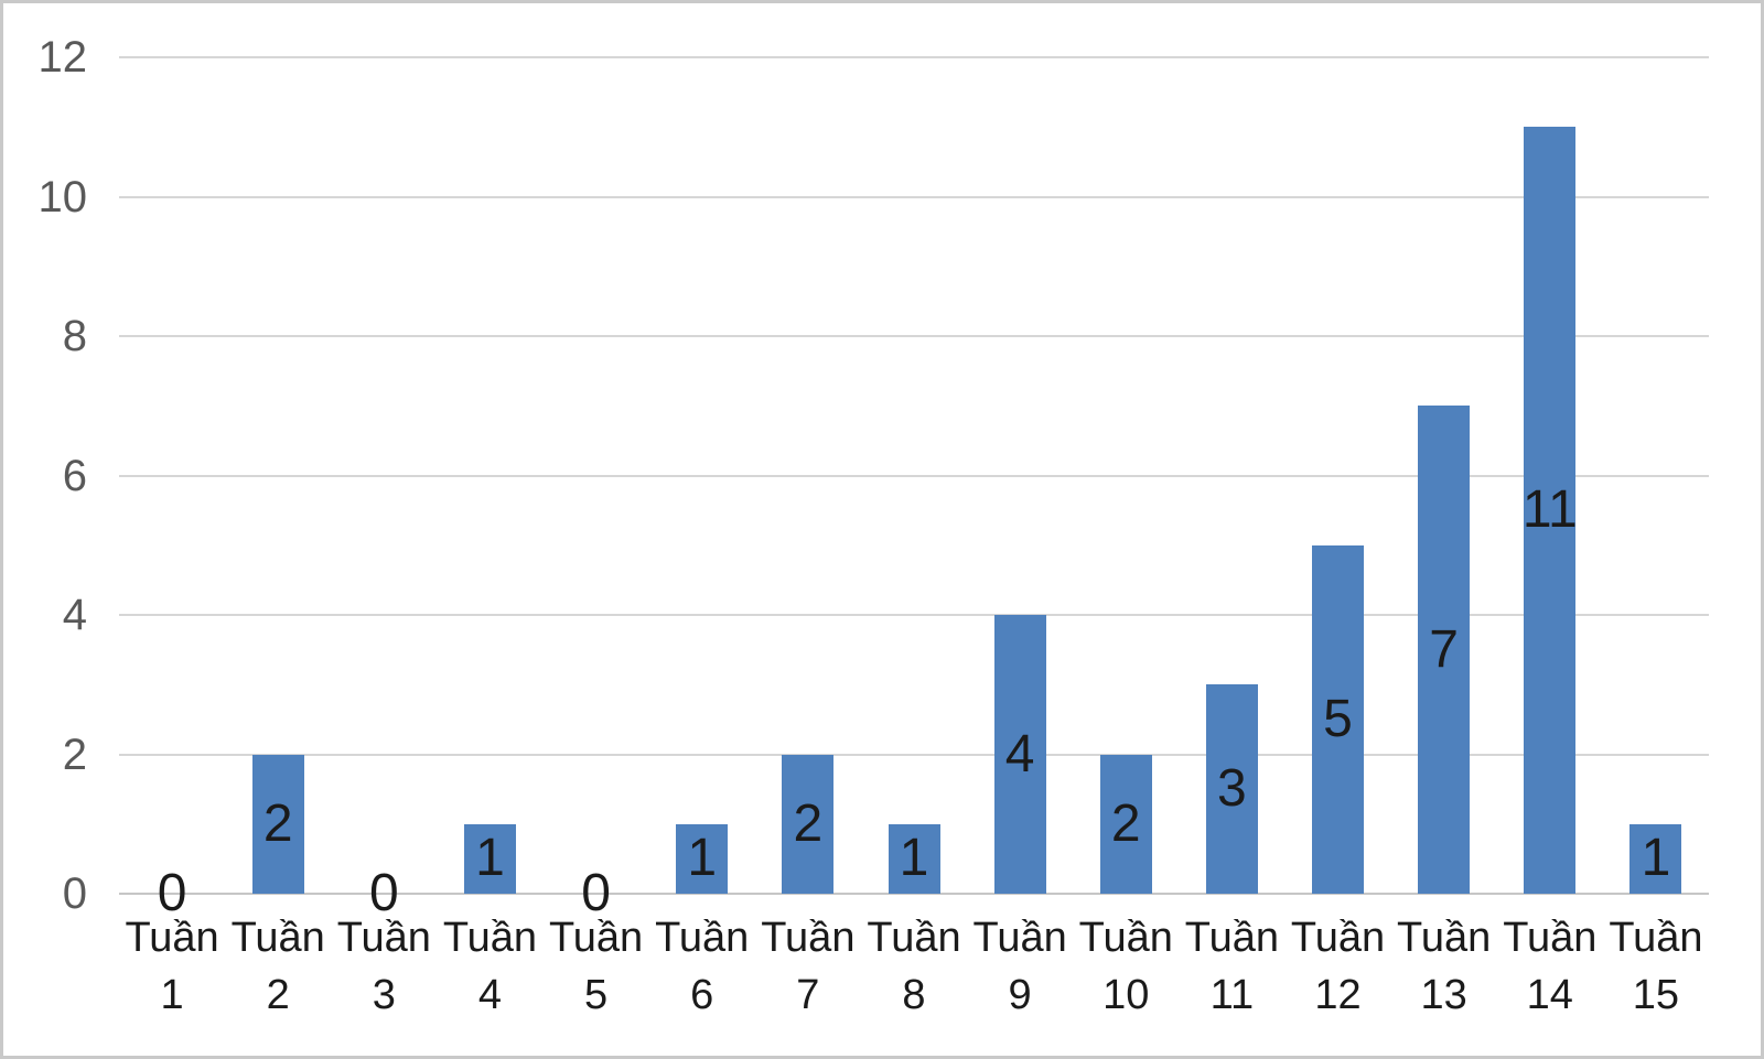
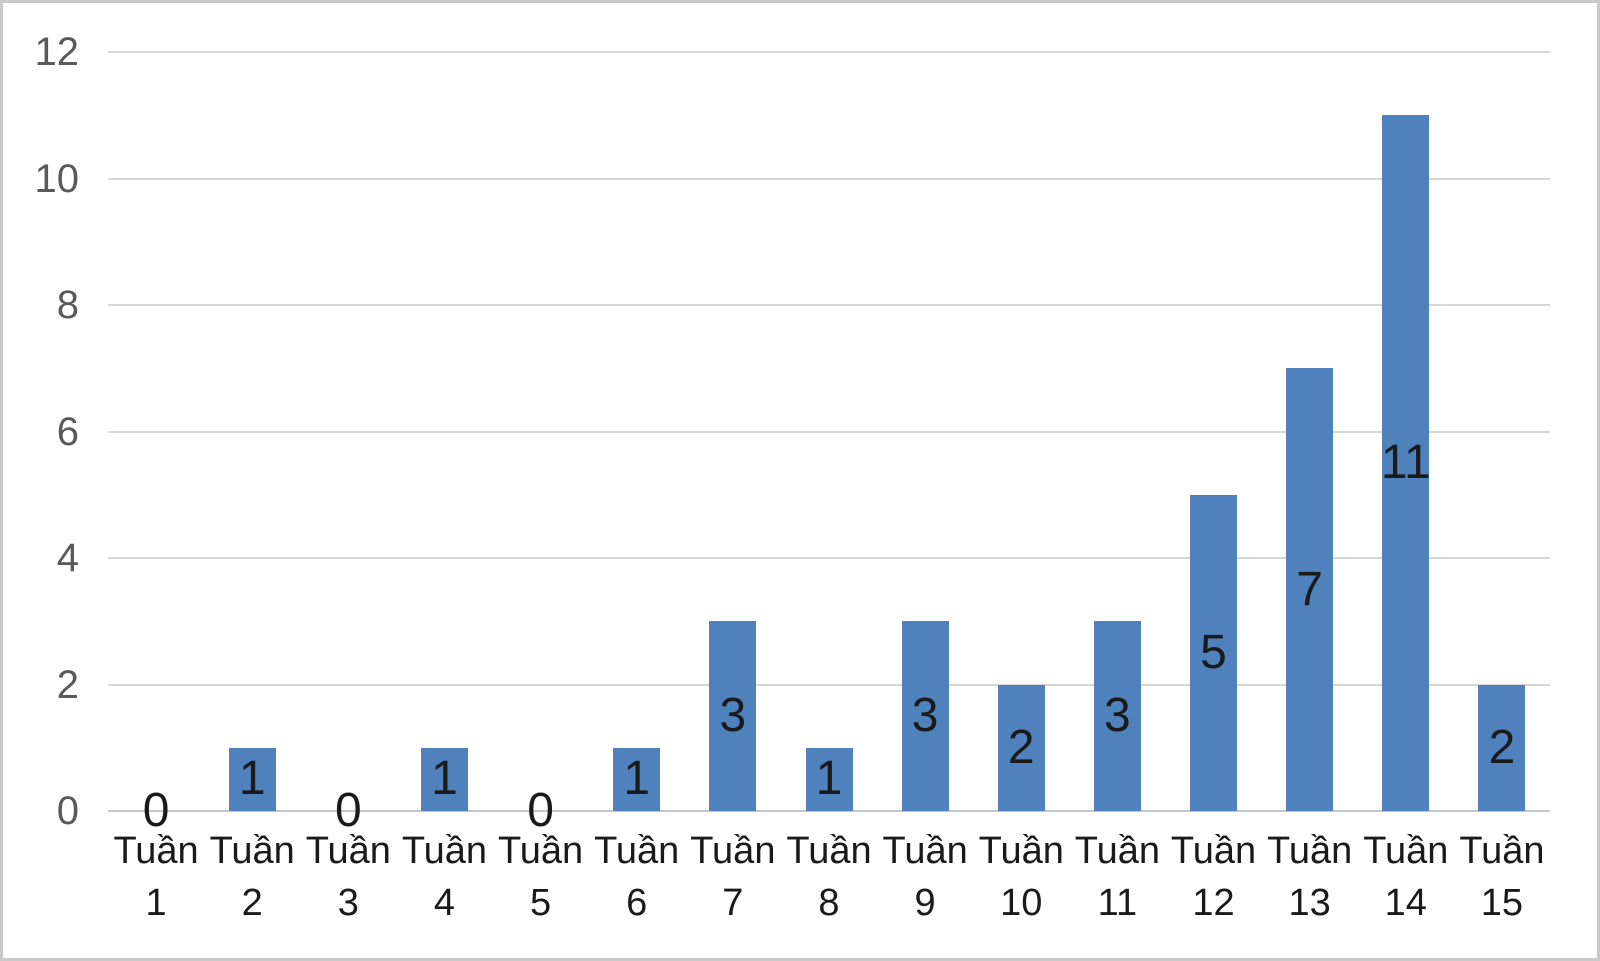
Tuần 2: 2 -> 1
Tuần 7: 2 -> 3
Tuần 9: 4 -> 3
Tuần 15: 1 -> 2
